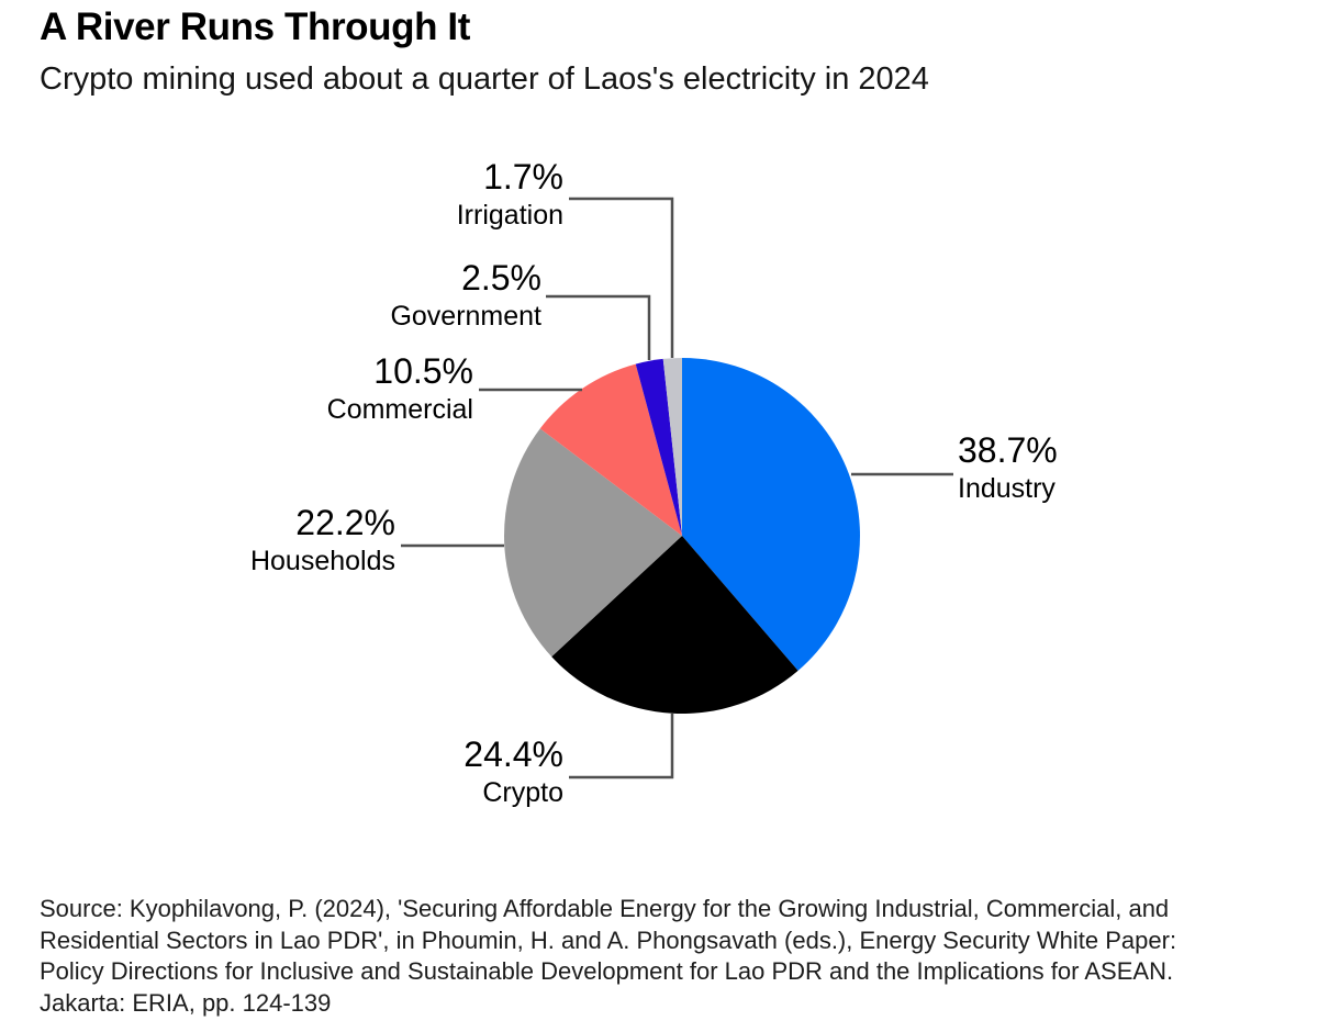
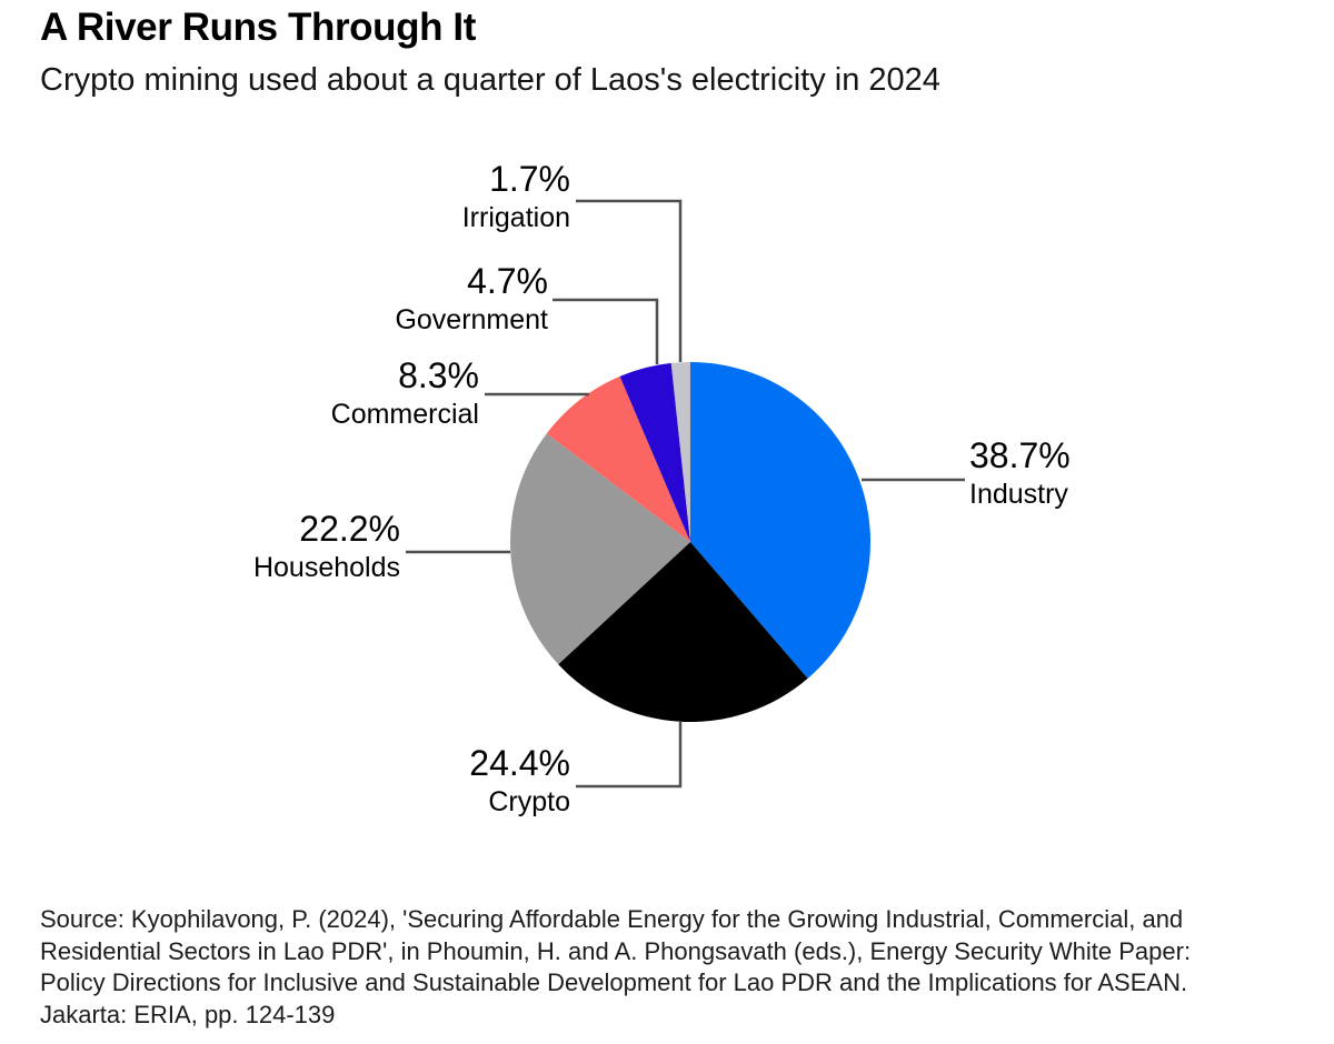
Commercial: 10.5% -> 8.3%
Government: 2.5% -> 4.7%
